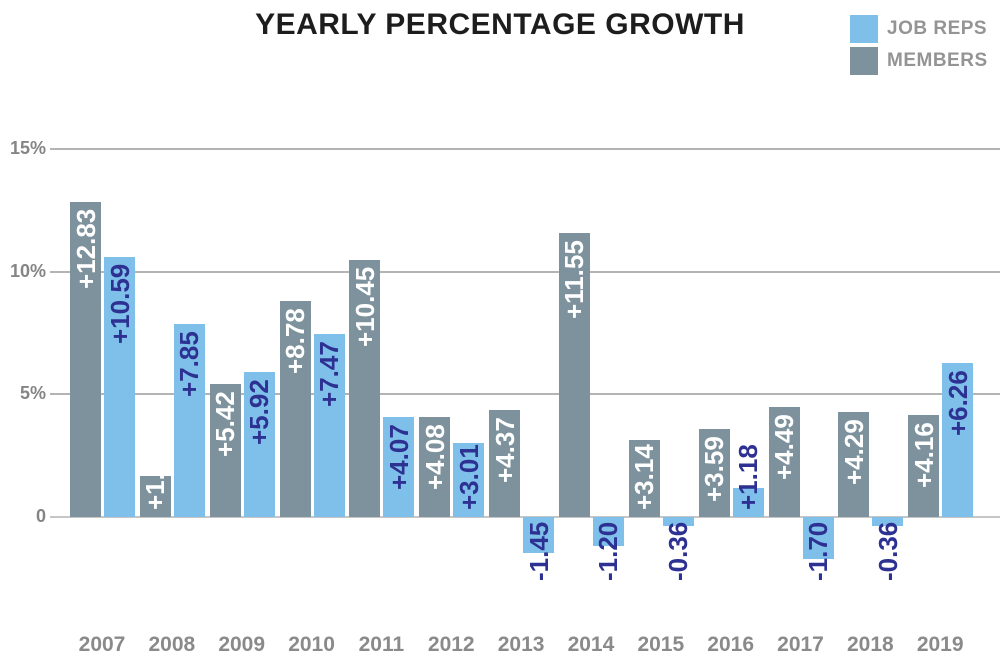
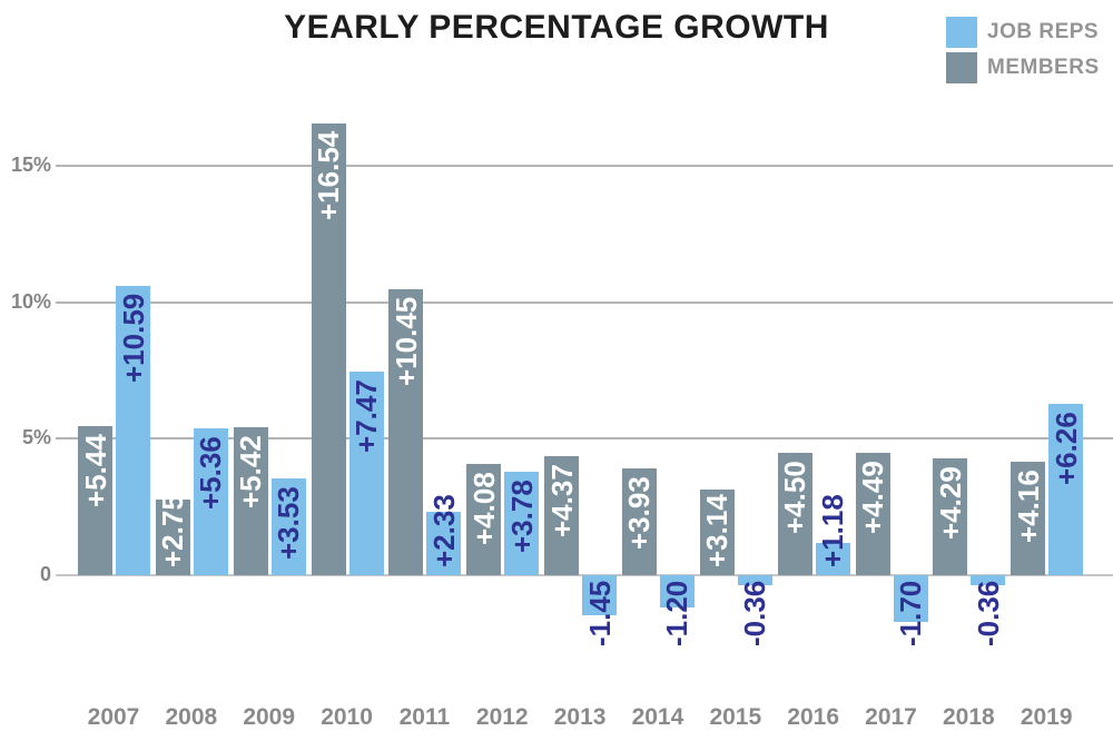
MEMBERS/2007: +12.83 -> +5.44
MEMBERS/2008: +1.67 -> +2.75
JOB REPS/2008: +7.85 -> +5.36
JOB REPS/2009: +5.92 -> +3.53
MEMBERS/2010: +8.78 -> +16.54
JOB REPS/2011: +4.07 -> +2.33
JOB REPS/2012: +3.01 -> +3.78
MEMBERS/2014: +11.55 -> +3.93
MEMBERS/2016: +3.59 -> +4.50
